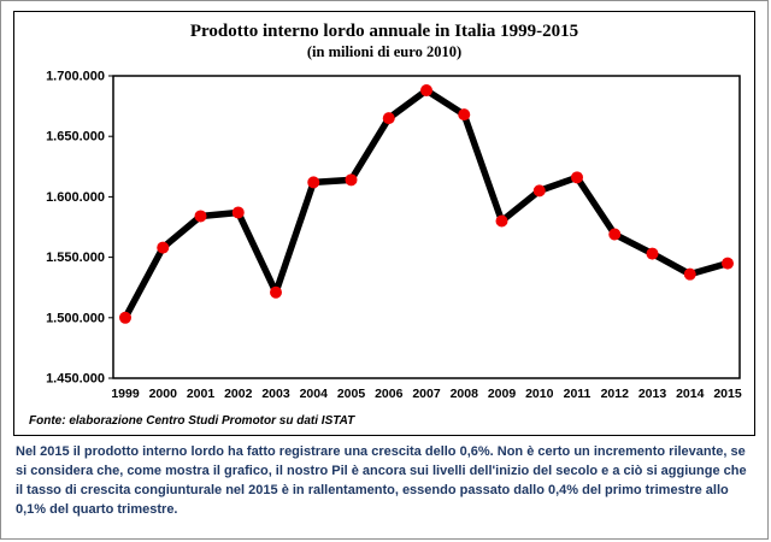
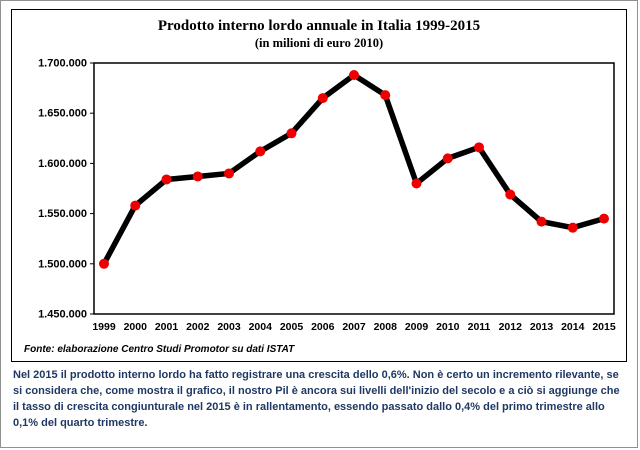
2003: 1521000 -> 1590000
2005: 1614000 -> 1630000
2013: 1553000 -> 1542000
